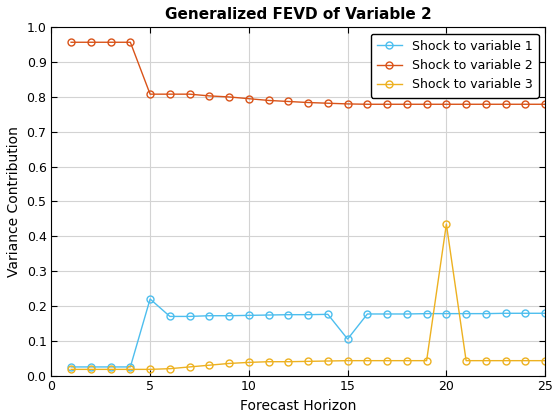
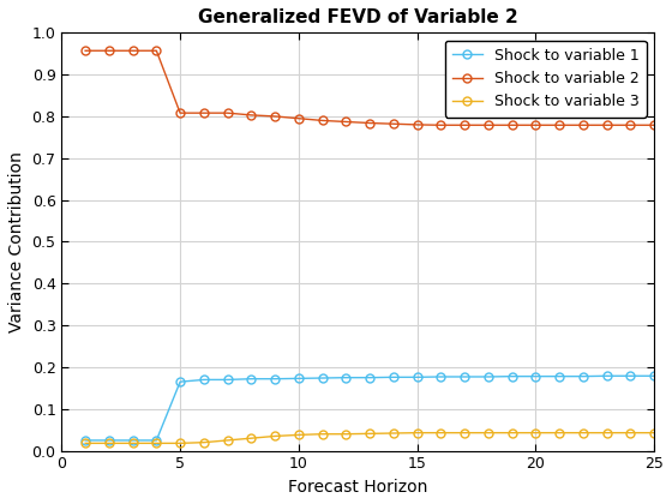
Shock to variable 1/5: 0.220 -> 0.165
Shock to variable 1/15: 0.105 -> 0.176
Shock to variable 3/20: 0.435 -> 0.043
